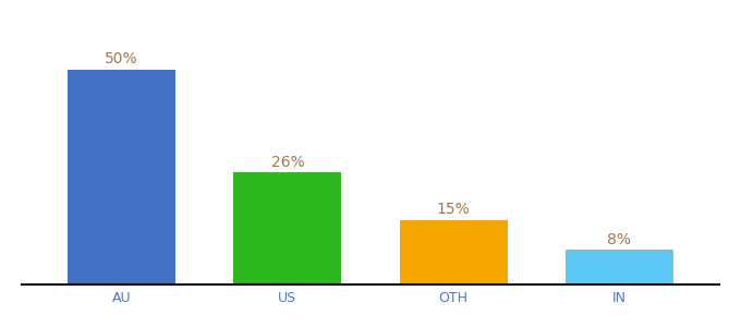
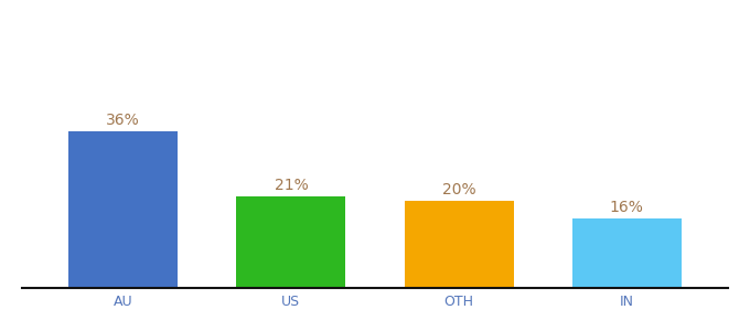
AU: 50% -> 36%
US: 26% -> 21%
OTH: 15% -> 20%
IN: 8% -> 16%
